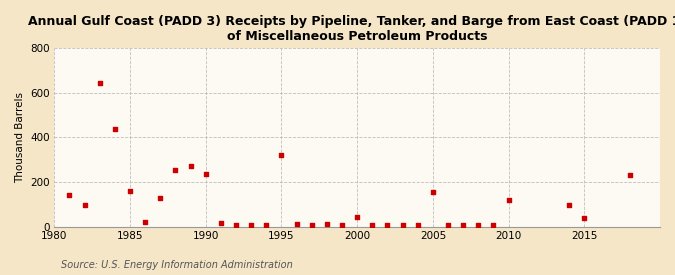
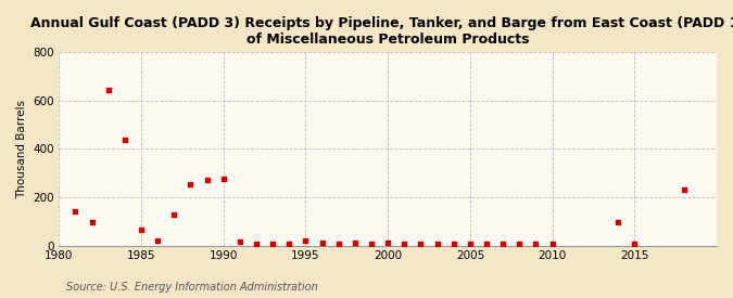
1985: 160 -> 65
1990: 235 -> 275
1995: 320 -> 20
2000: 45 -> 10
2005: 155 -> 5
2010: 120 -> 5
2015: 40 -> 5
